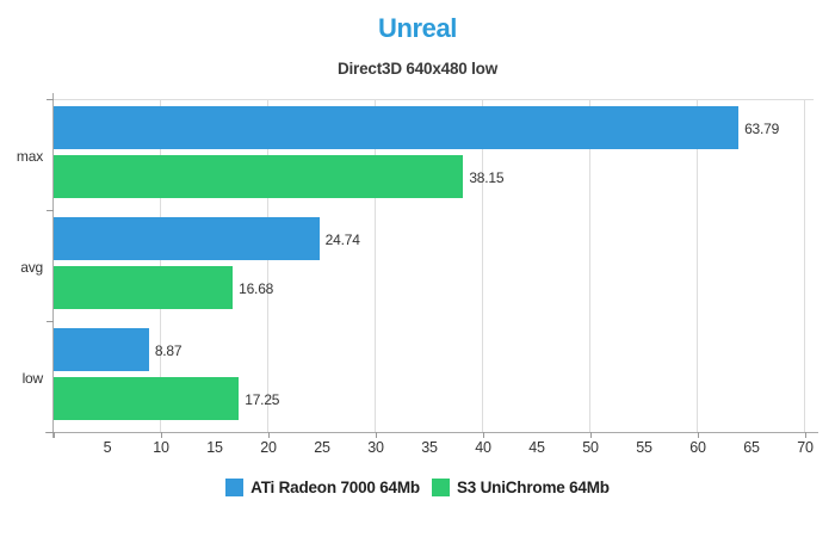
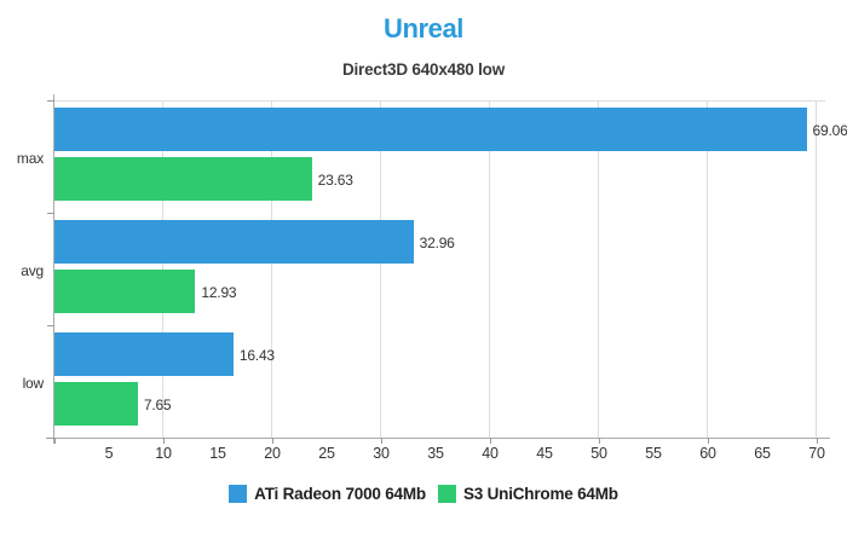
ATi Radeon 7000 64Mb/max: 63.79 -> 69.06
S3 UniChrome 64Mb/max: 38.15 -> 23.63
ATi Radeon 7000 64Mb/avg: 24.74 -> 32.96
S3 UniChrome 64Mb/avg: 16.68 -> 12.93
ATi Radeon 7000 64Mb/low: 8.87 -> 16.43
S3 UniChrome 64Mb/low: 17.25 -> 7.65
